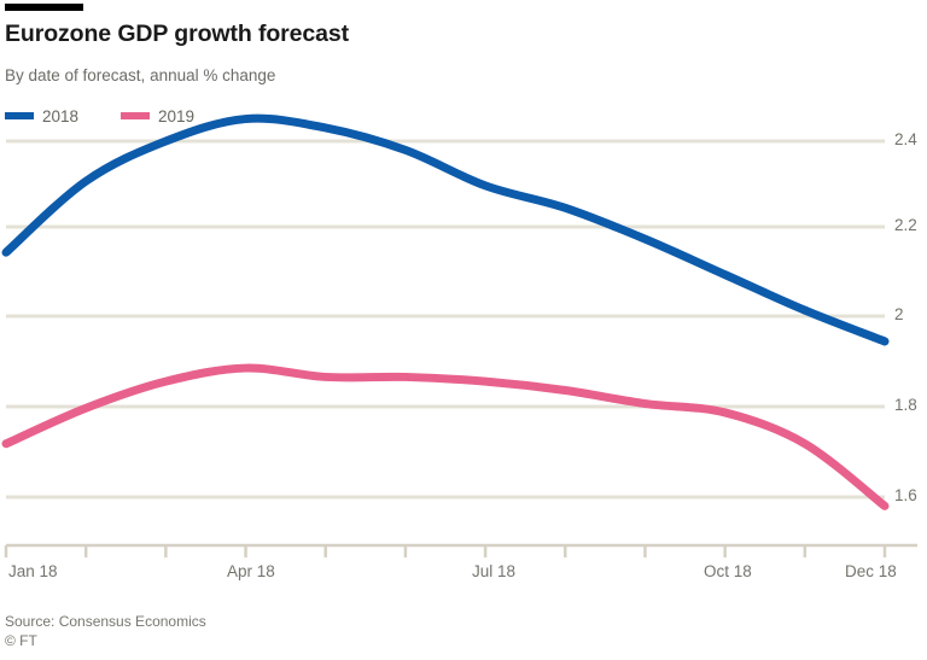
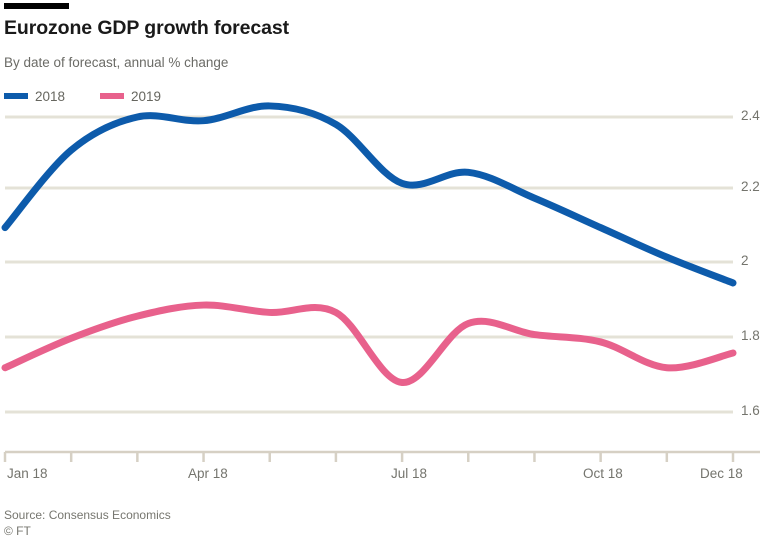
2018/Jan 18: 2.15 -> 2.10
2018/Apr 18: 2.45 -> 2.39
2018/Jul 18: 2.30 -> 2.22
2019/Jul 18: 1.86 -> 1.68
2019/Dec 18: 1.58 -> 1.76
